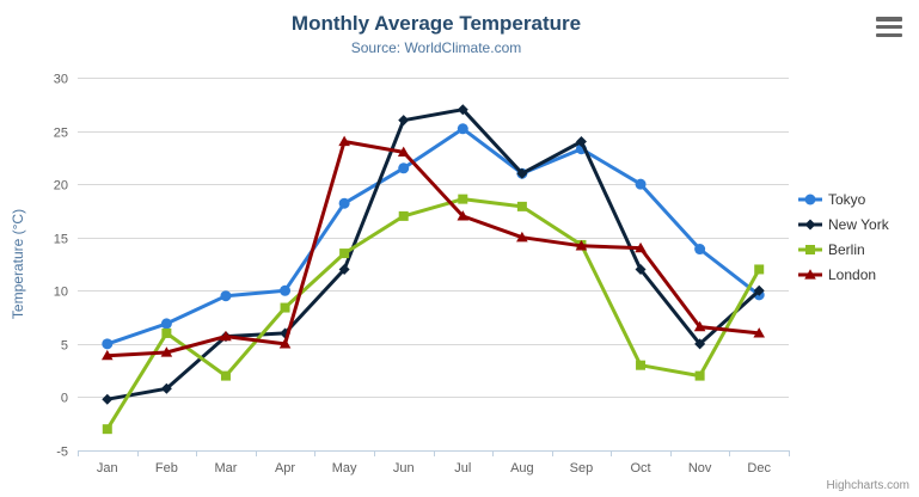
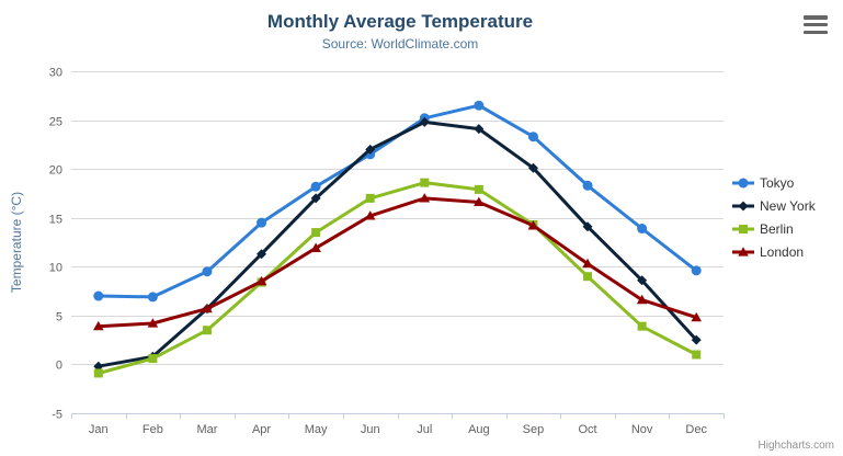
Tokyo/Jan: 5 -> 7
Berlin/Jan: -3 -> -1
Berlin/Feb: 6 -> 1
Berlin/Mar: 2 -> 4
Tokyo/Apr: 10 -> 14
New York/Apr: 6 -> 11
London/Apr: 5 -> 8
New York/May: 12 -> 17
London/May: 24 -> 12
New York/Jun: 26 -> 22
London/Jun: 23 -> 15
New York/Jul: 27 -> 25
Tokyo/Aug: 21 -> 26
New York/Aug: 21 -> 24
London/Aug: 15 -> 17
New York/Sep: 24 -> 20
Tokyo/Oct: 20 -> 18
New York/Oct: 12 -> 14
Berlin/Oct: 3 -> 9
London/Oct: 14 -> 10
New York/Nov: 5 -> 9
Berlin/Nov: 2 -> 4
New York/Dec: 10 -> 2
Berlin/Dec: 12 -> 1
London/Dec: 6 -> 5
